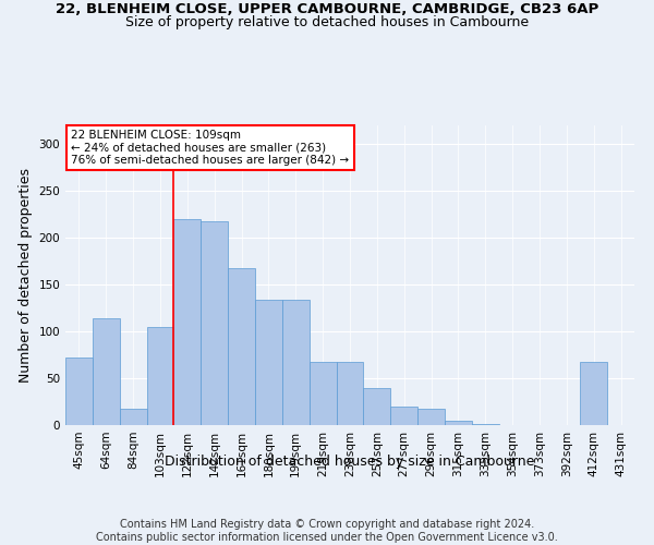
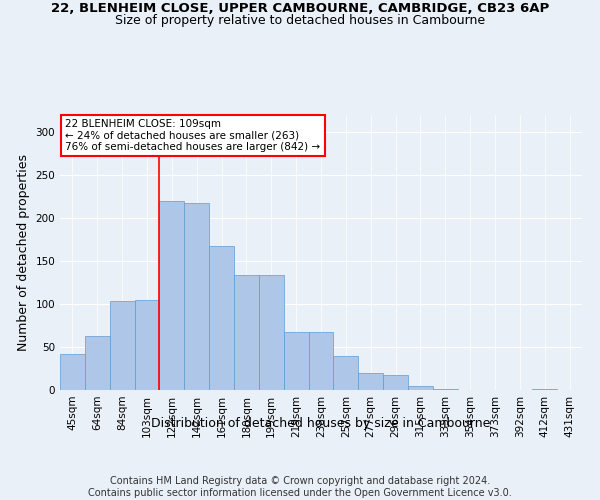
45sqm: 72 -> 42
64sqm: 114 -> 63
84sqm: 18 -> 104
412sqm: 68 -> 1
